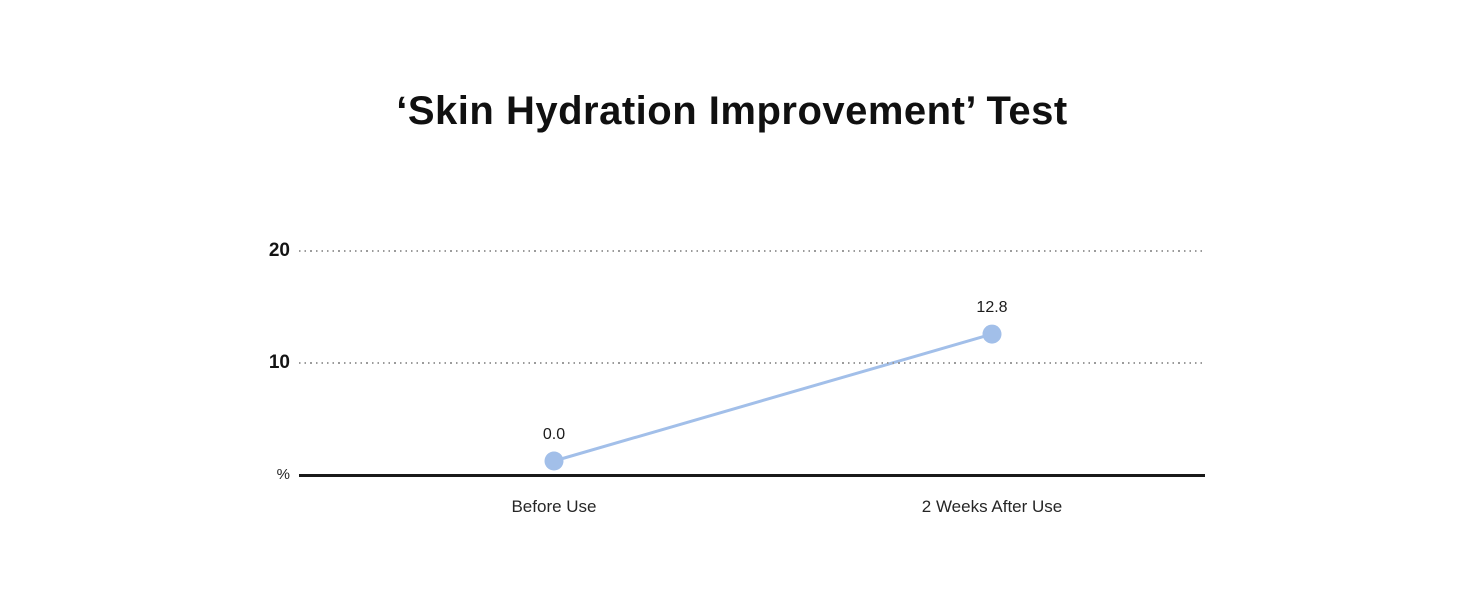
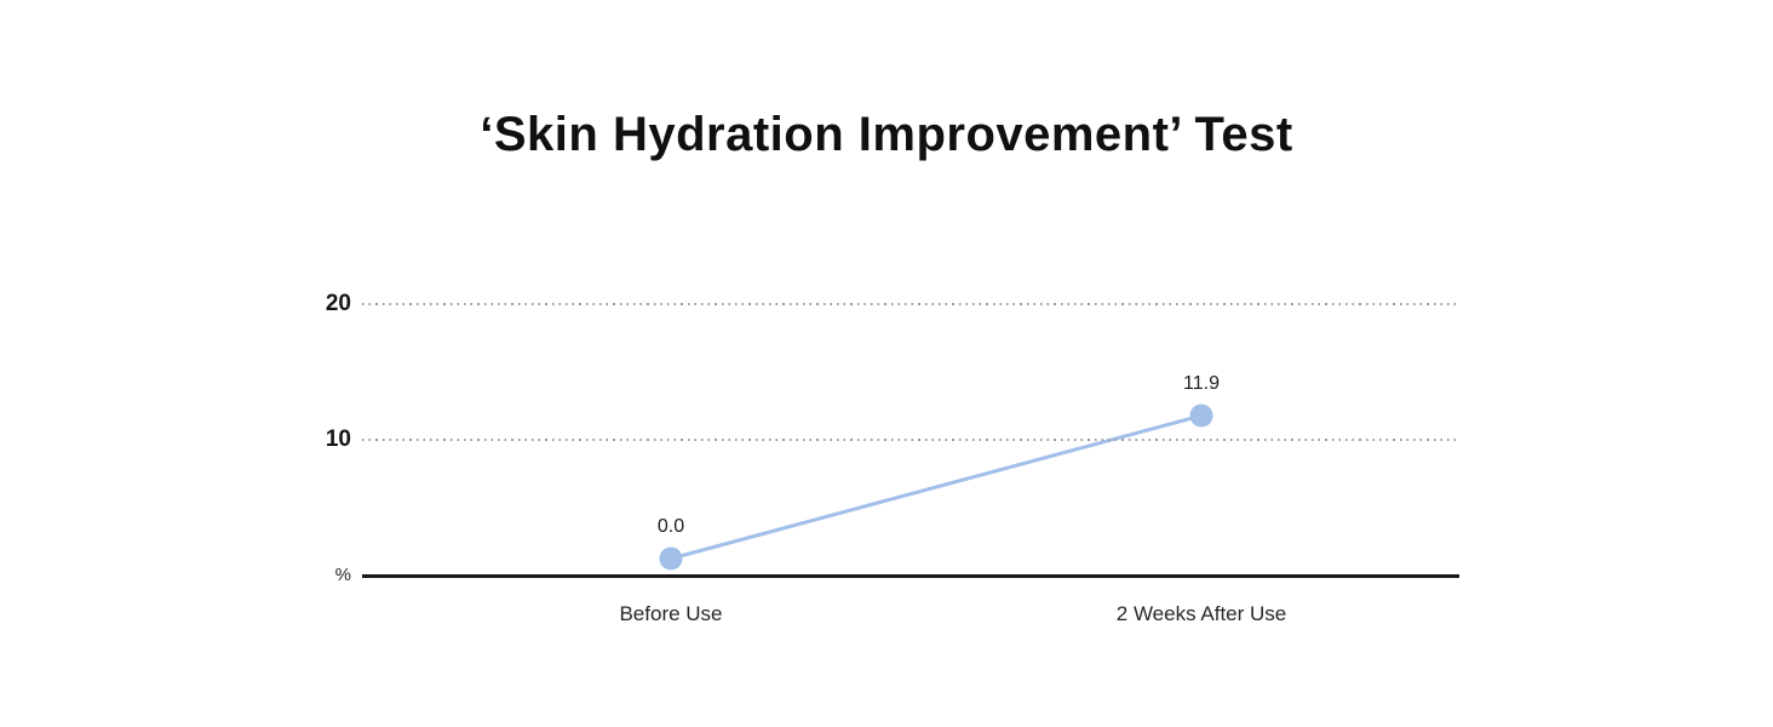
2 Weeks After Use: 12.8 -> 11.9
